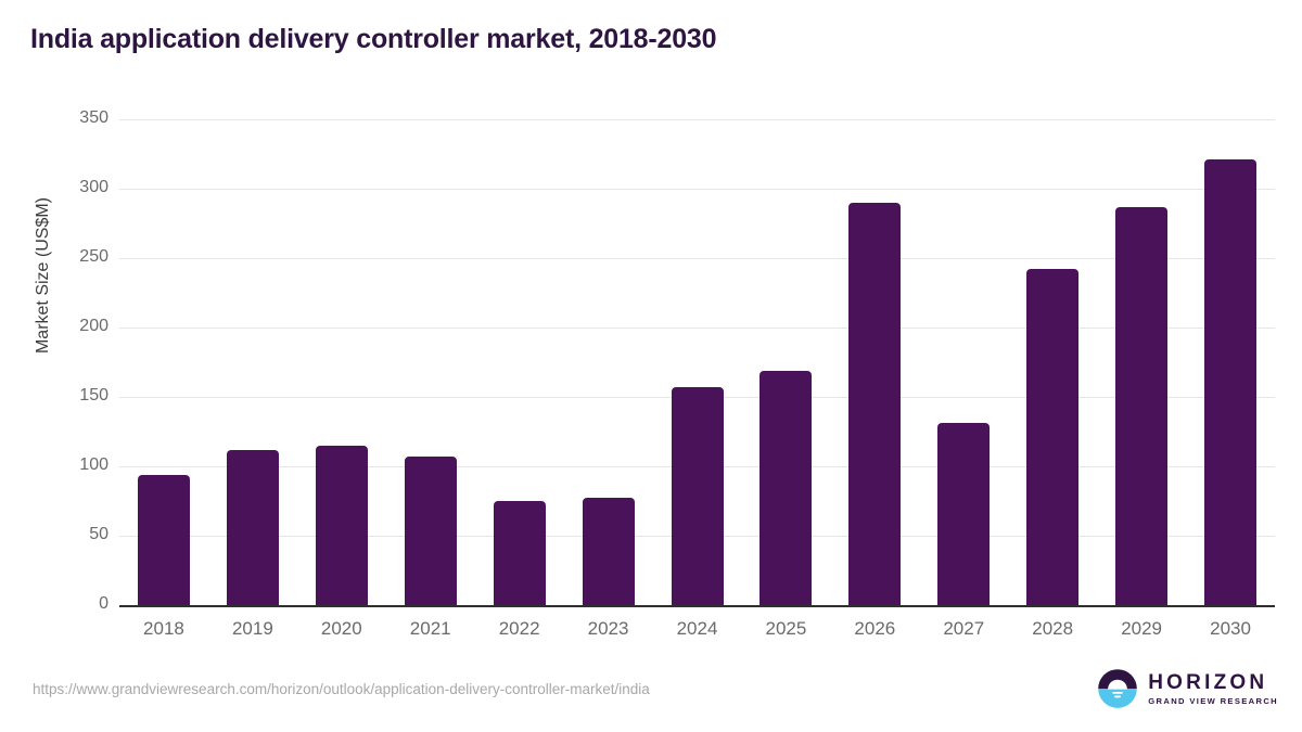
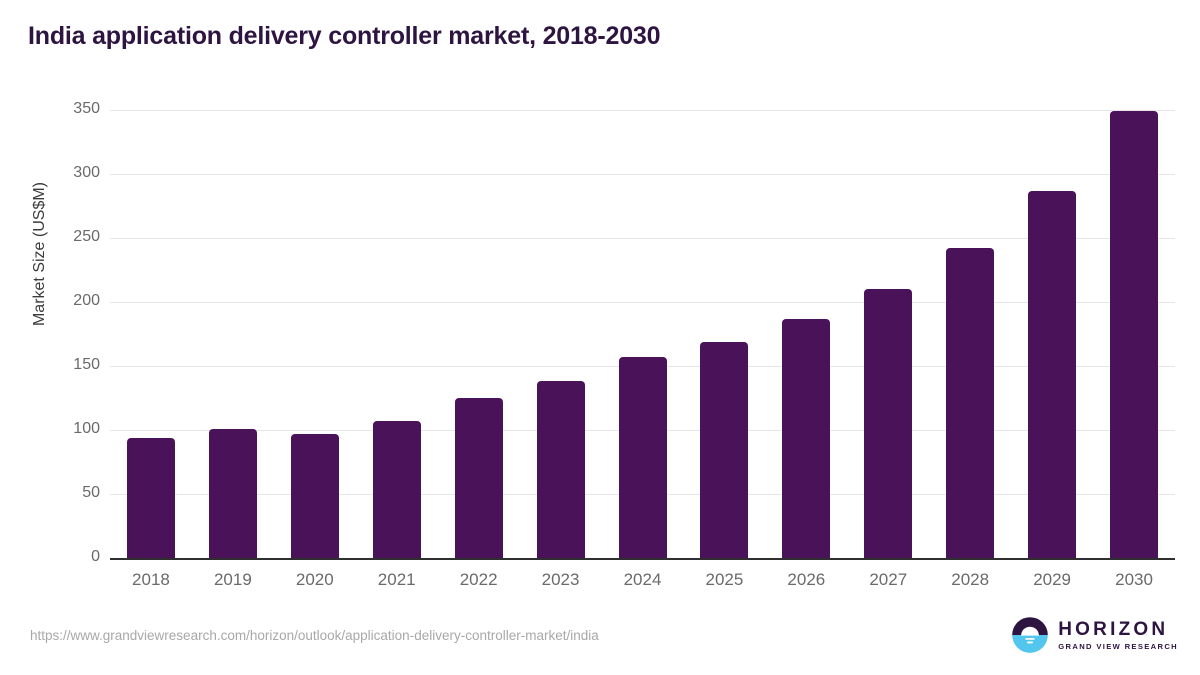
2019: 112 -> 101
2020: 115 -> 97
2022: 75 -> 125
2023: 77 -> 138
2026: 290 -> 187
2027: 131 -> 210
2030: 321 -> 349
